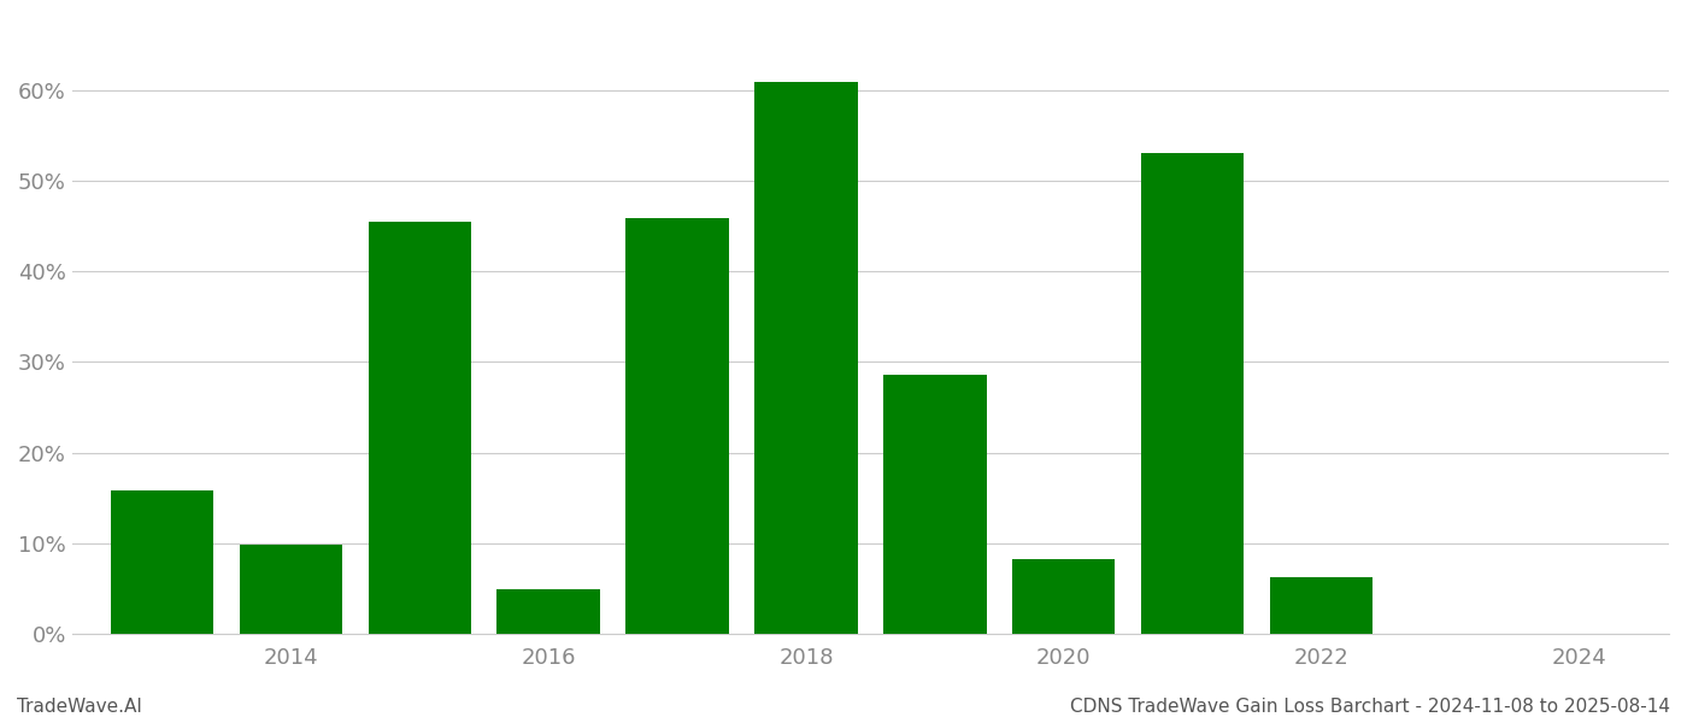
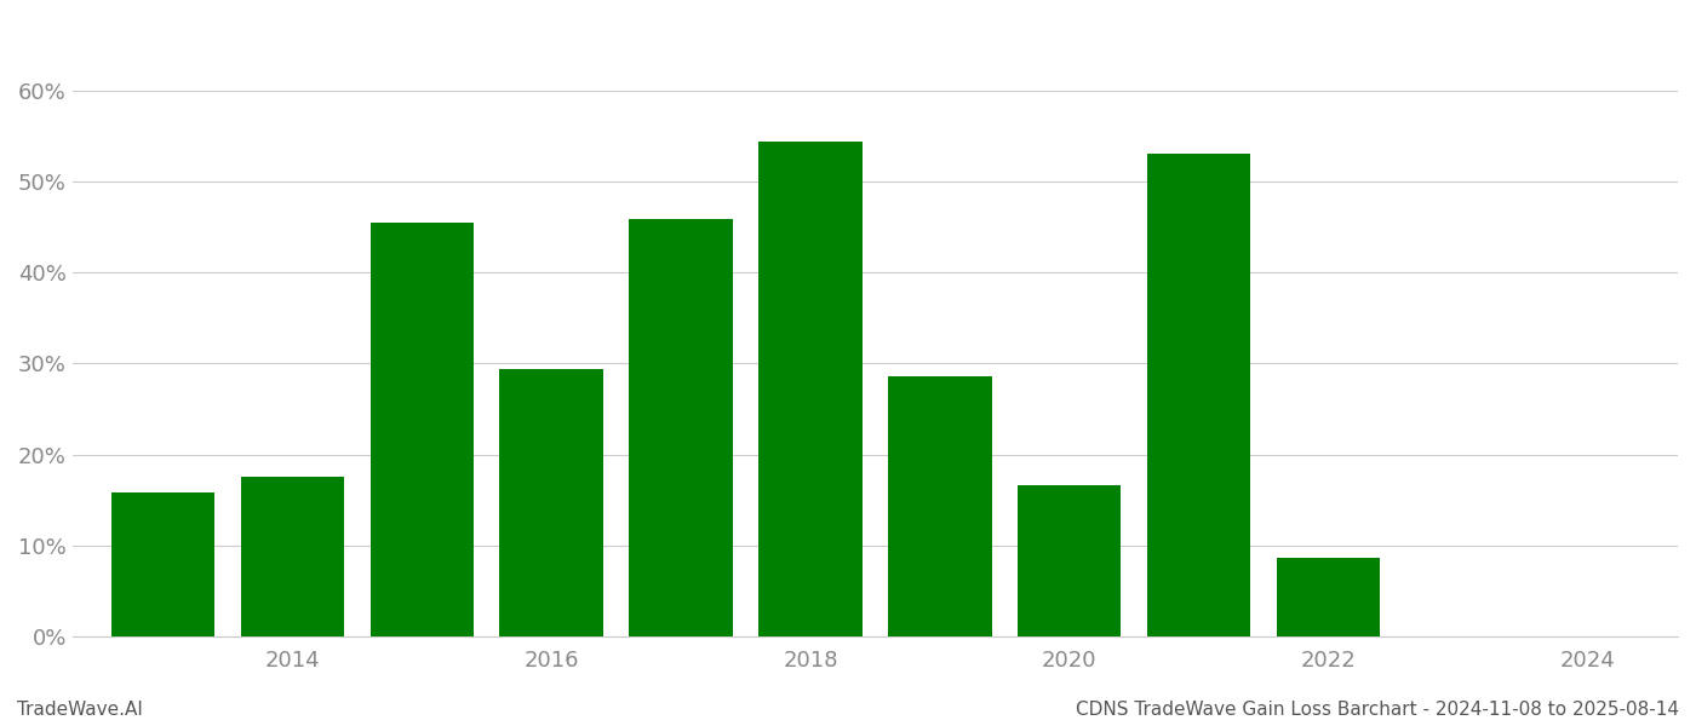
2014: 9.9% -> 17.6%
2016: 4.9% -> 29.4%
2018: 61.0% -> 54.4%
2020: 8.2% -> 16.6%
2022: 6.2% -> 8.6%
